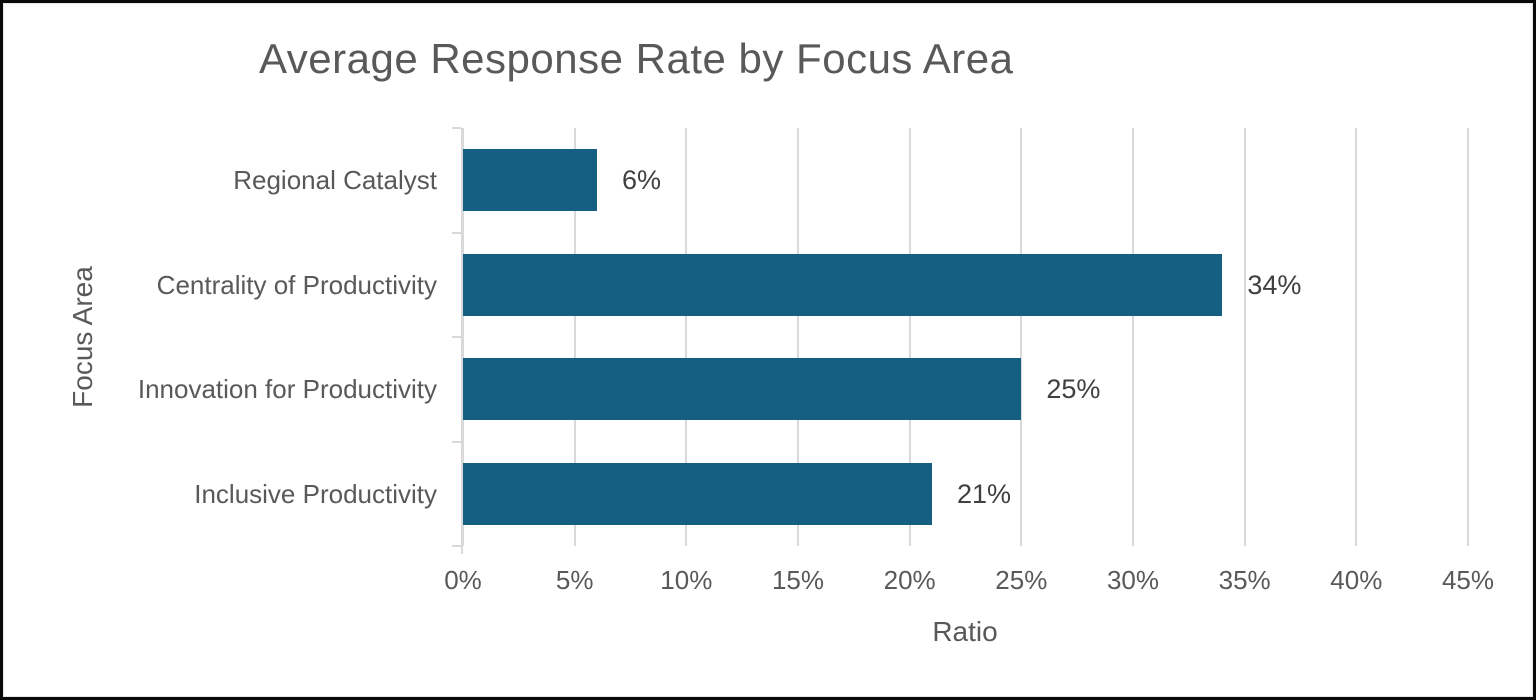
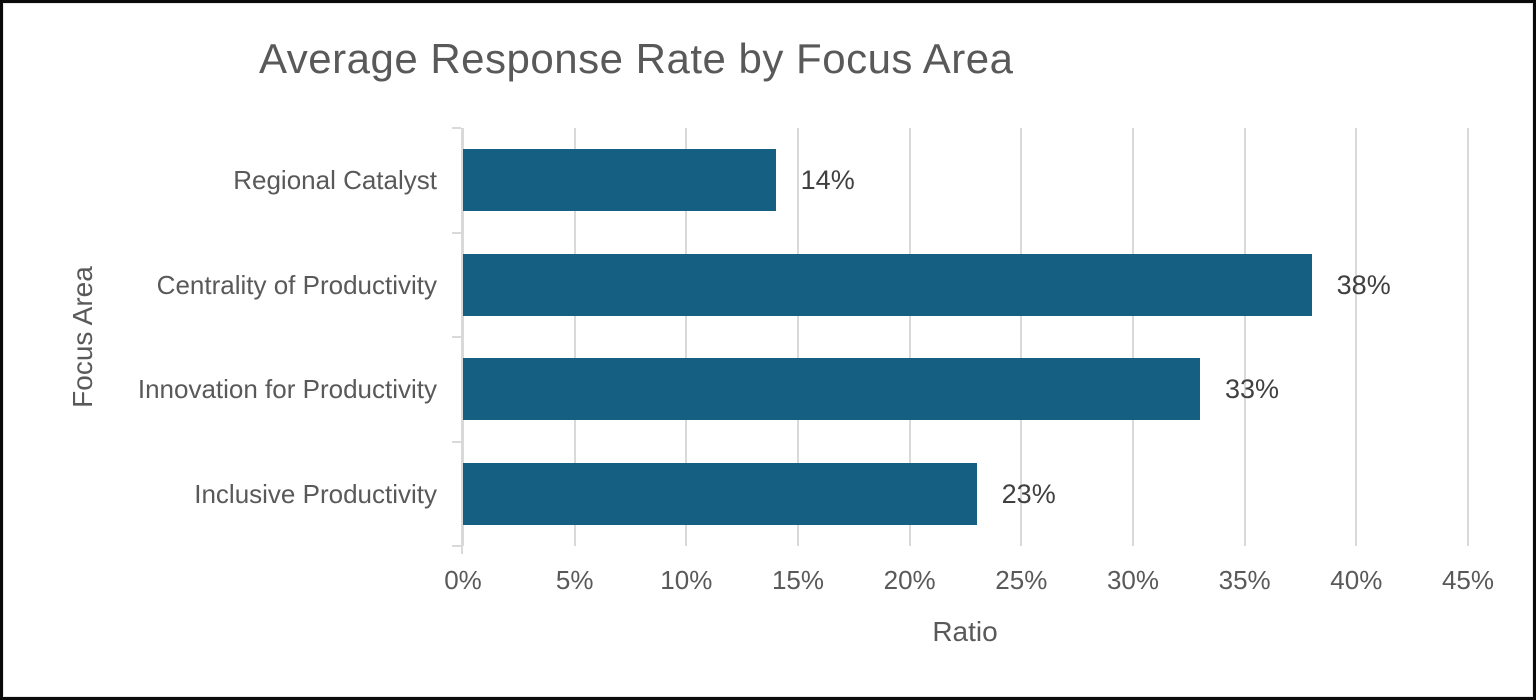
Regional Catalyst: 6% -> 14%
Centrality of Productivity: 34% -> 38%
Innovation for Productivity: 25% -> 33%
Inclusive Productivity: 21% -> 23%
